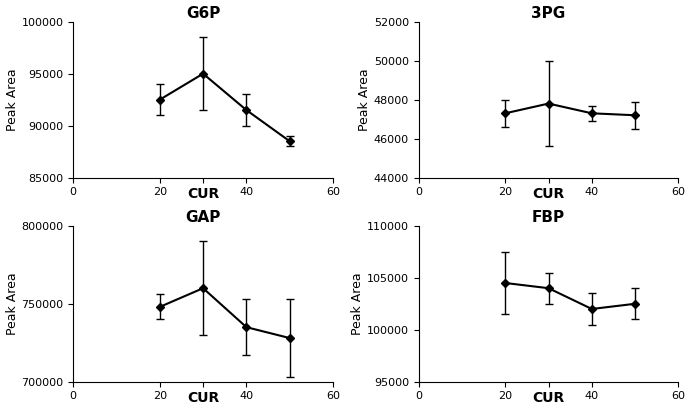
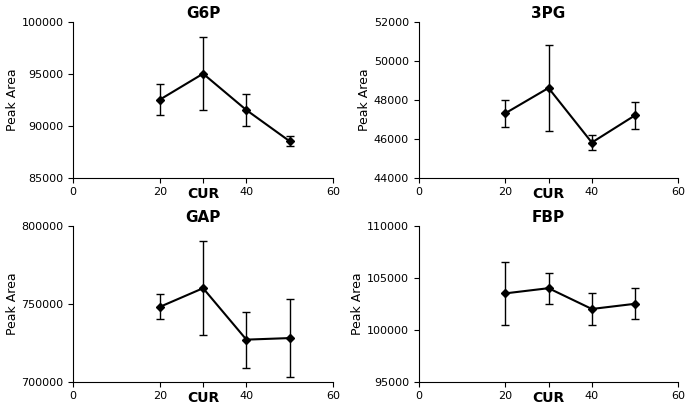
3PG/CUR: 47800 -> 48600
3PG/40: 47300 -> 45800
GAP/40: 735000 -> 727000
FBP/20: 104500 -> 103500
